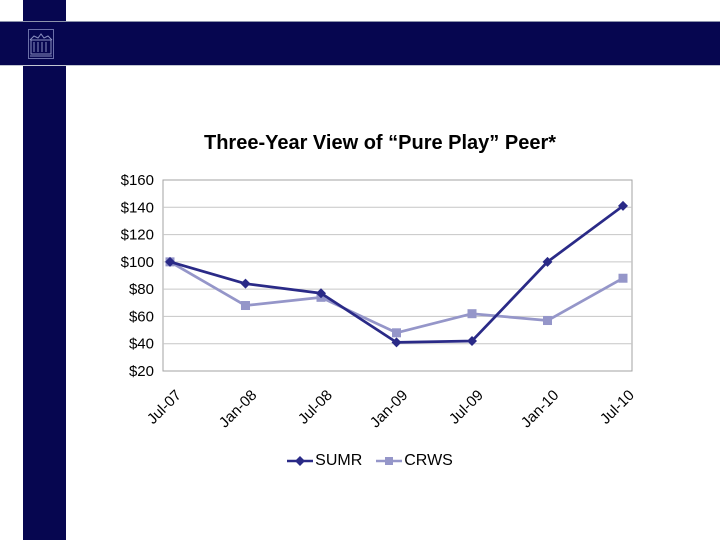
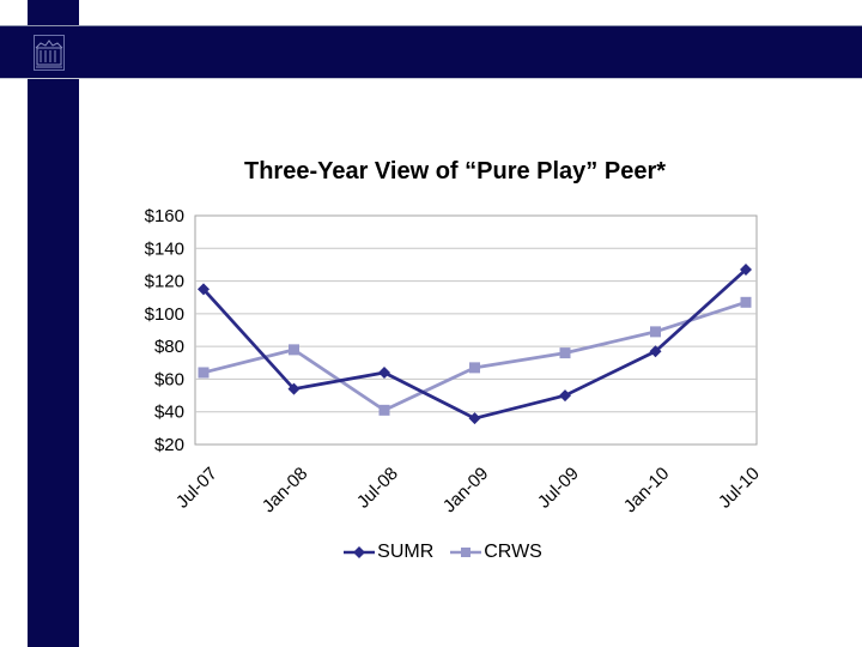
SUMR/Jul-07: $100 -> $115
CRWS/Jul-07: $100 -> $64
SUMR/Jan-08: $84 -> $54
CRWS/Jan-08: $68 -> $78
SUMR/Jul-08: $77 -> $64
CRWS/Jul-08: $74 -> $41
SUMR/Jan-09: $41 -> $36
CRWS/Jan-09: $48 -> $67
SUMR/Jul-09: $42 -> $50
CRWS/Jul-09: $62 -> $76
SUMR/Jan-10: $100 -> $77
CRWS/Jan-10: $57 -> $89
SUMR/Jul-10: $141 -> $127
CRWS/Jul-10: $88 -> $107
